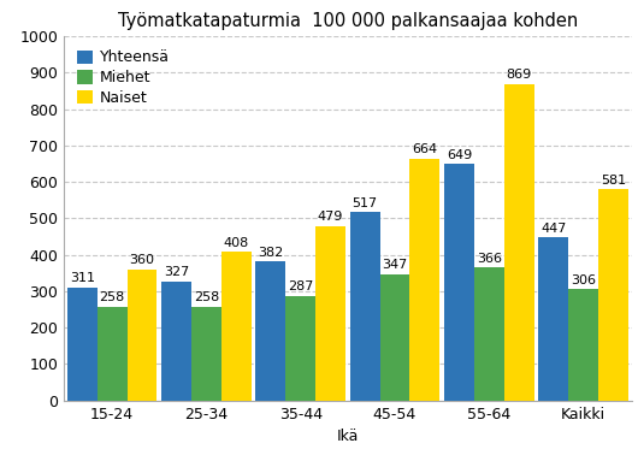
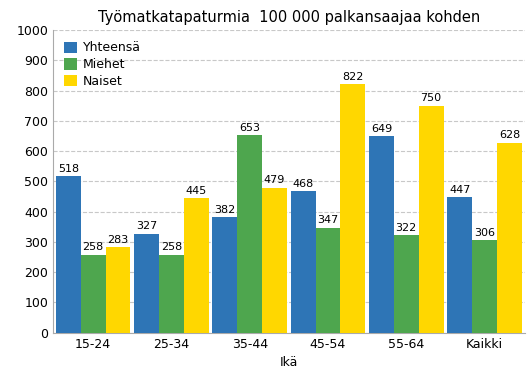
Yhteensä/15-24: 311 -> 518
Naiset/15-24: 360 -> 283
Naiset/25-34: 408 -> 445
Miehet/35-44: 287 -> 653
Yhteensä/45-54: 517 -> 468
Naiset/45-54: 664 -> 822
Miehet/55-64: 366 -> 322
Naiset/55-64: 869 -> 750
Naiset/Kaikki: 581 -> 628
